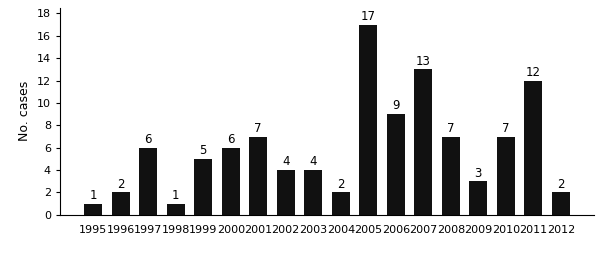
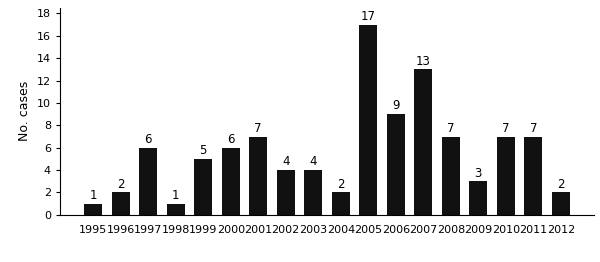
2011: 12 -> 7
